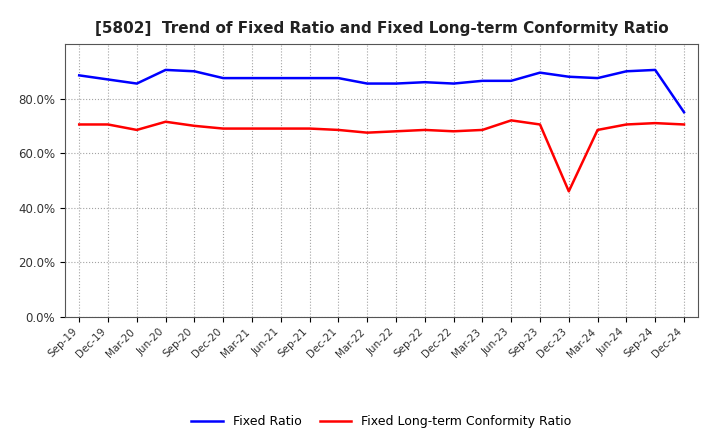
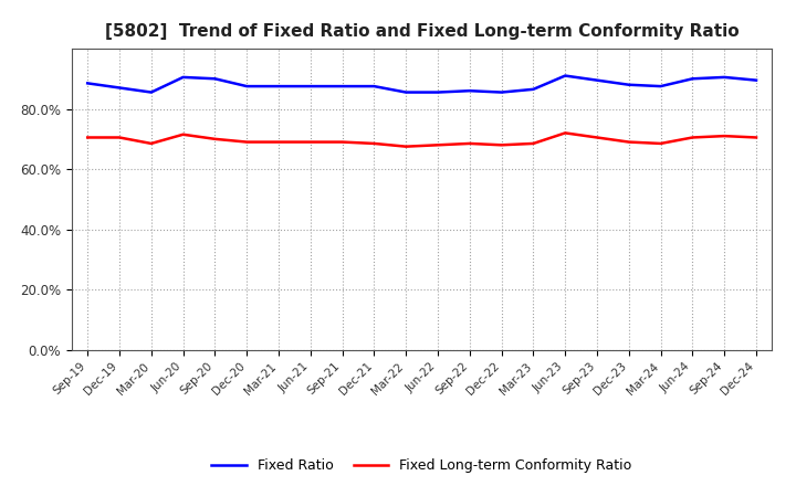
Fixed Ratio/Jun-23: 86.5% -> 91.0%
Fixed Long-term Conformity Ratio/Dec-23: 46.0% -> 69.0%
Fixed Ratio/Dec-24: 75.0% -> 89.5%
